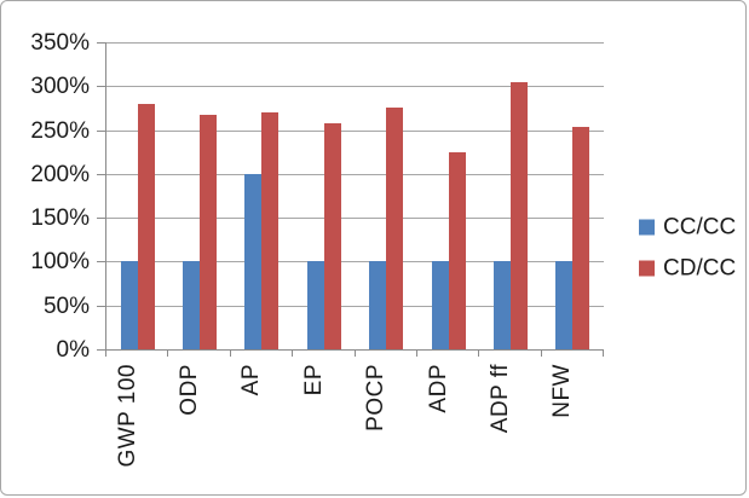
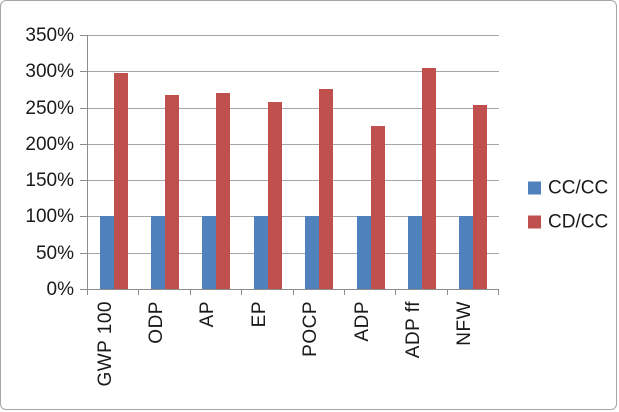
CD/CC/GWP 100: 280% -> 300%
CC/CC/AP: 200% -> 100%
